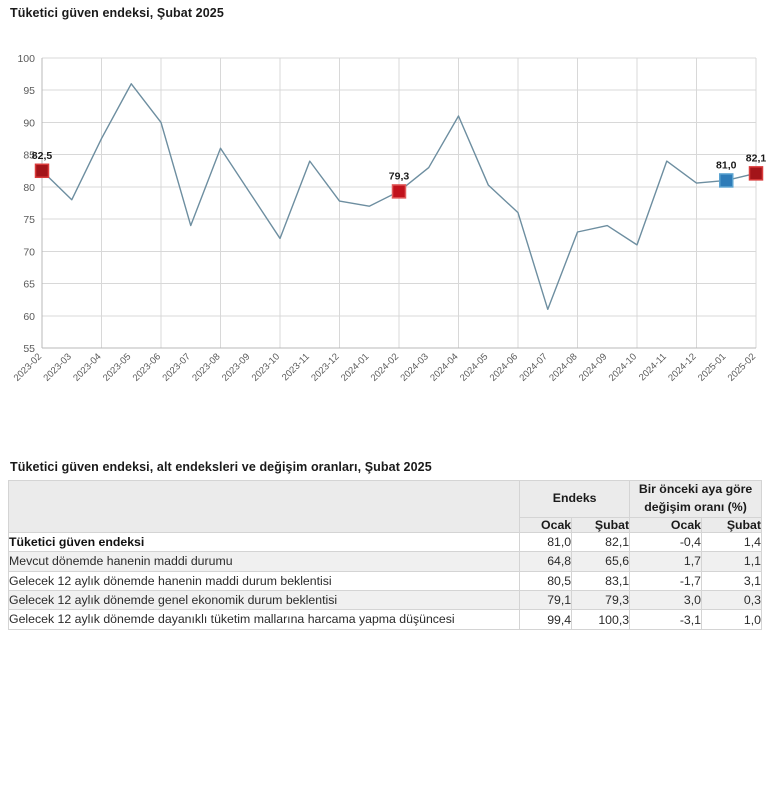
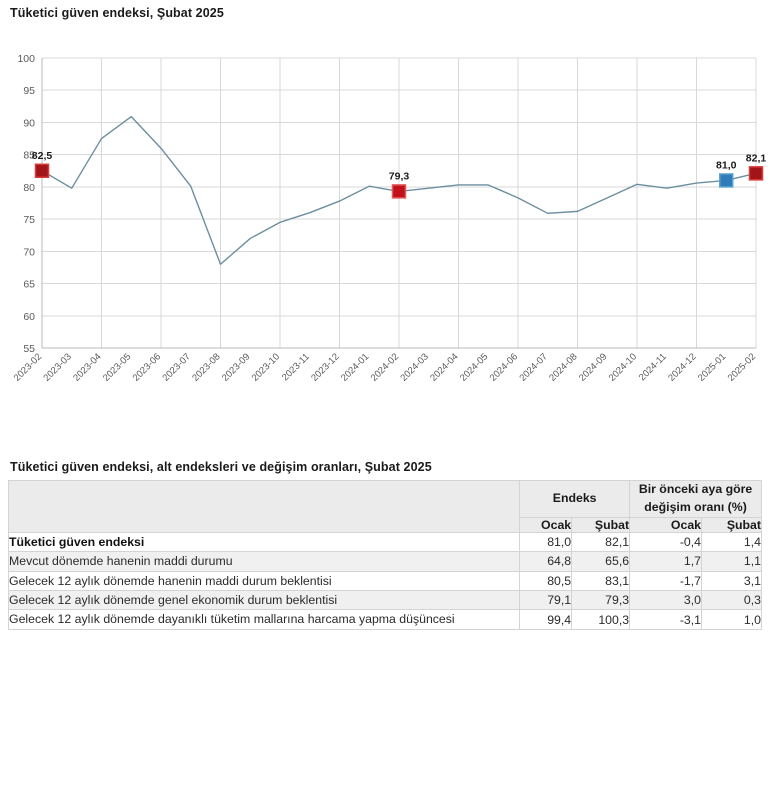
2023-03: 78 -> 80
2023-05: 96 -> 91
2023-06: 90 -> 86
2023-07: 74 -> 80
2023-08: 86 -> 68
2023-09: 79 -> 72
2023-10: 72 -> 74
2023-11: 84 -> 76
2024-01: 77 -> 80
2024-03: 83 -> 80
2024-04: 91 -> 80
2024-06: 76 -> 78
2024-07: 61 -> 76
2024-08: 73 -> 76
2024-09: 74 -> 78
2024-10: 71 -> 80
2024-11: 84 -> 80
